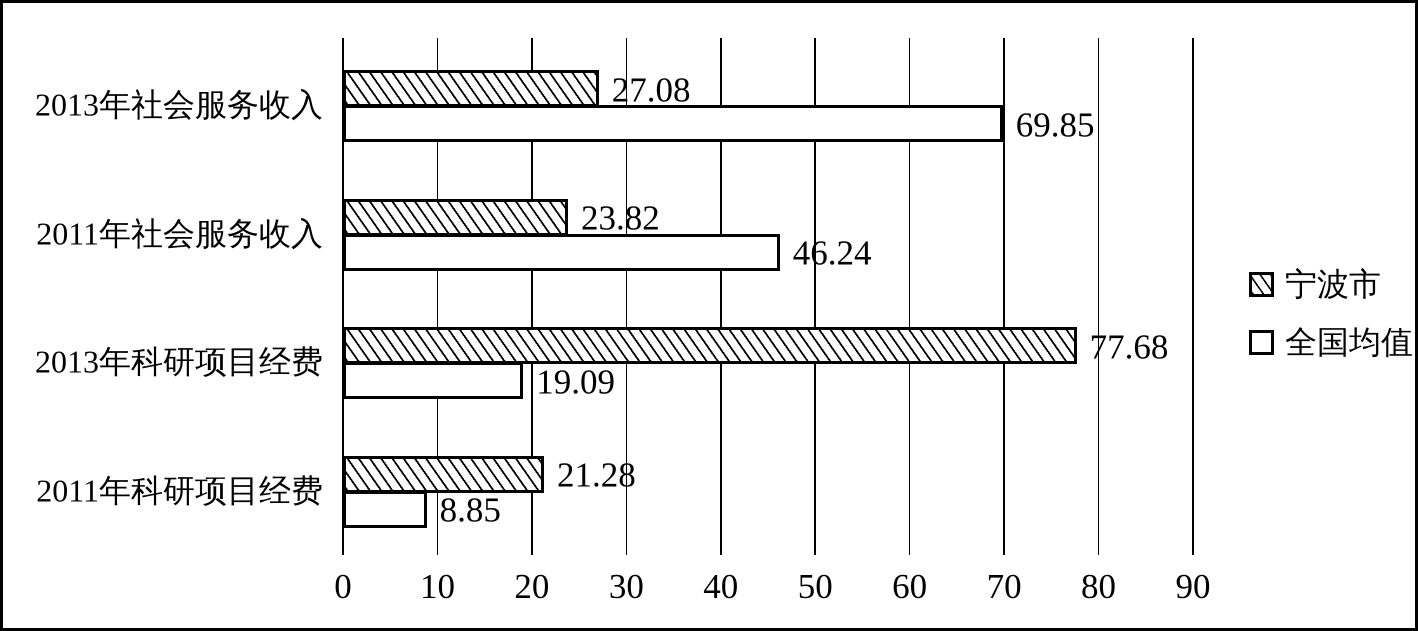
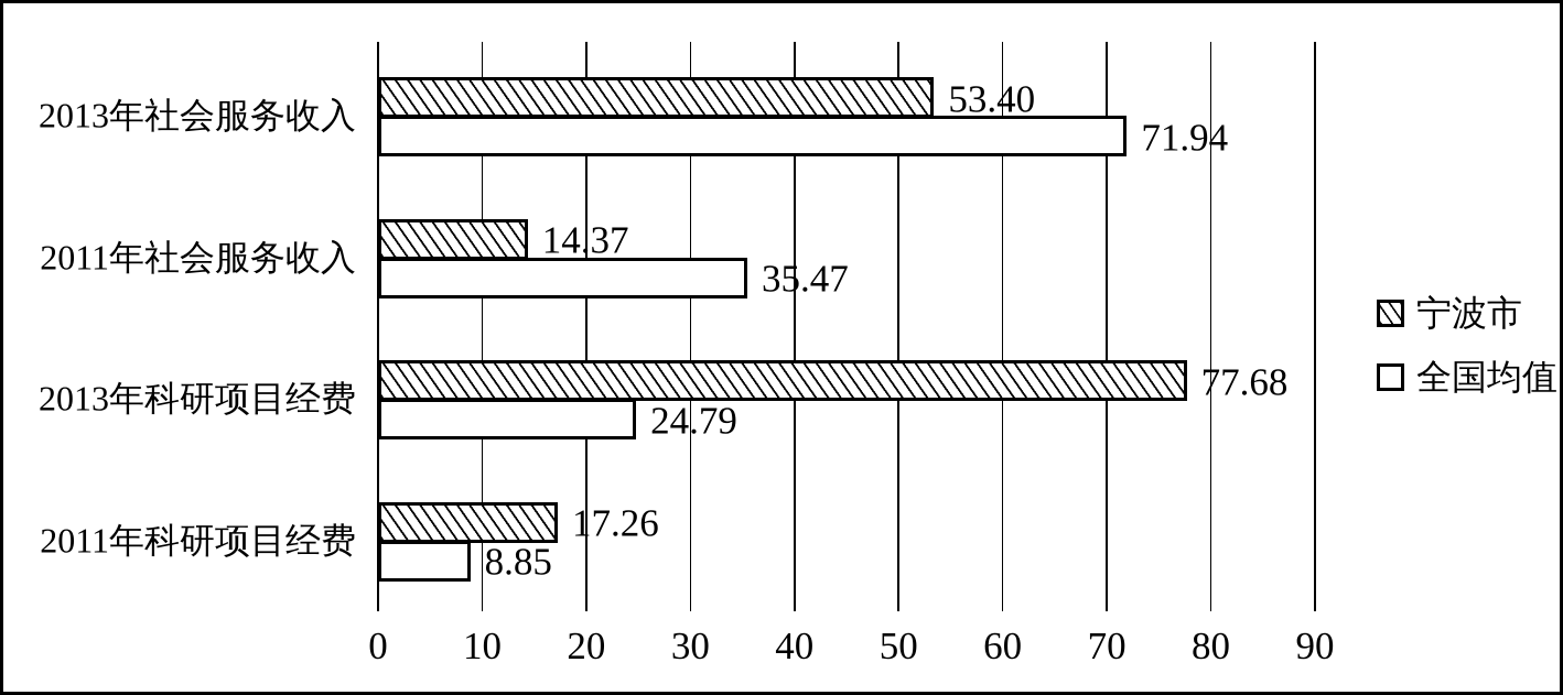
宁波市/2013年社会服务收入: 27.08 -> 53.40
全国均值/2013年社会服务收入: 69.85 -> 71.94
宁波市/2011年社会服务收入: 23.82 -> 14.37
全国均值/2011年社会服务收入: 46.24 -> 35.47
全国均值/2013年科研项目经费: 19.09 -> 24.79
宁波市/2011年科研项目经费: 21.28 -> 17.26
